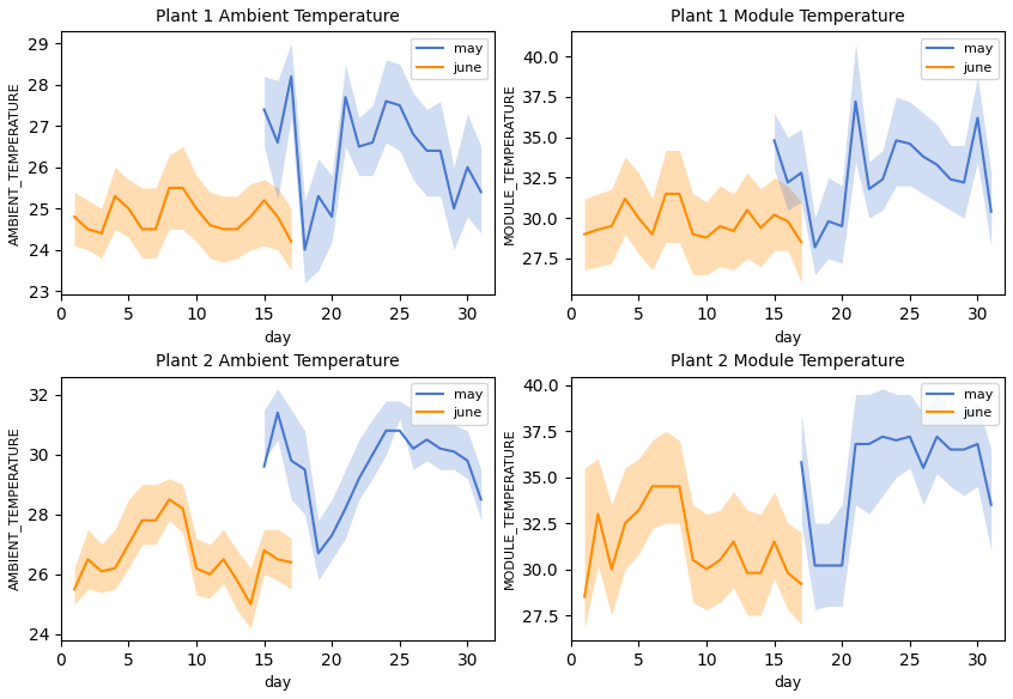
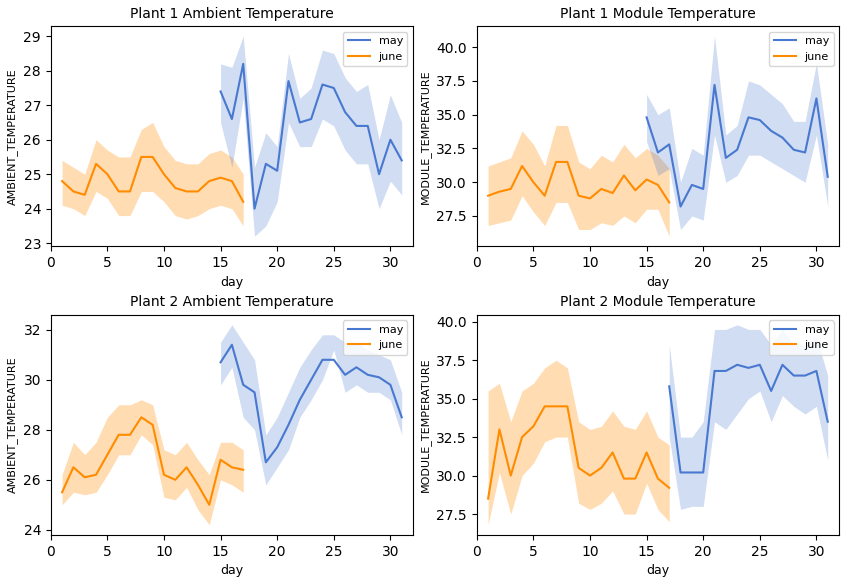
Plant 1 Ambient Temperature/june/15: 25.2 -> 24.9
Plant 1 Ambient Temperature/may/20: 24.8 -> 25.1
Plant 2 Ambient Temperature/may/15: 29.6 -> 30.7
